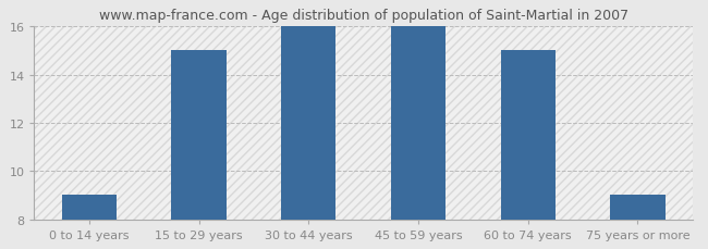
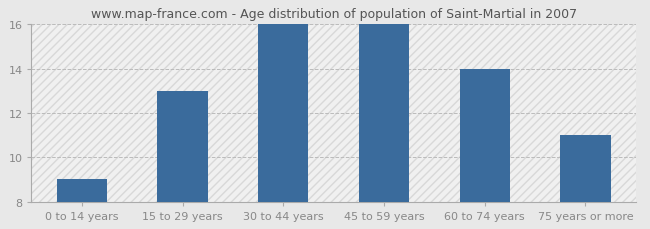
15 to 29 years: 15 -> 13
60 to 74 years: 15 -> 14
75 years or more: 9 -> 11
